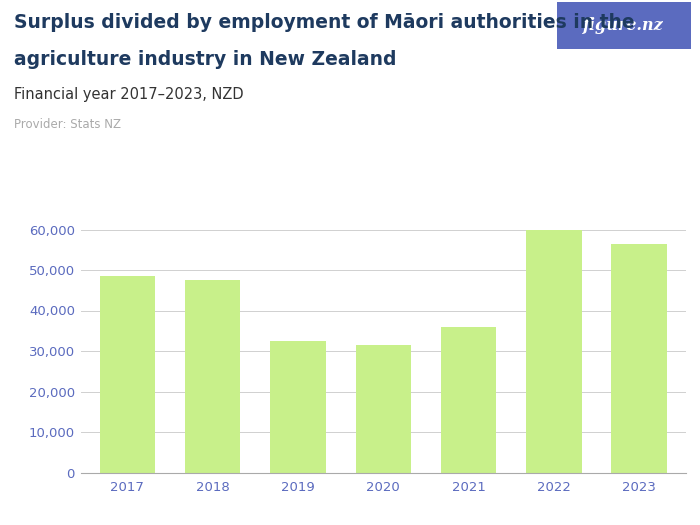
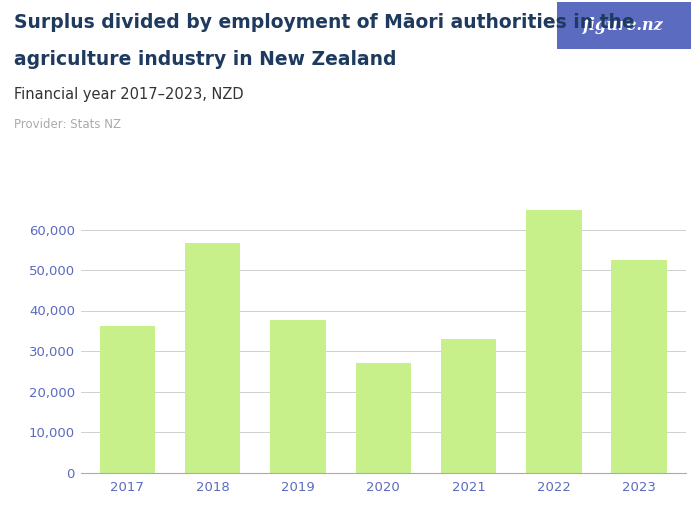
2017: 48,500 -> 36,200
2018: 47,500 -> 56,700
2019: 32,500 -> 37,600
2020: 31,500 -> 27,000
2021: 36,000 -> 33,000
2022: 60,000 -> 64,800
2023: 56,500 -> 52,500
